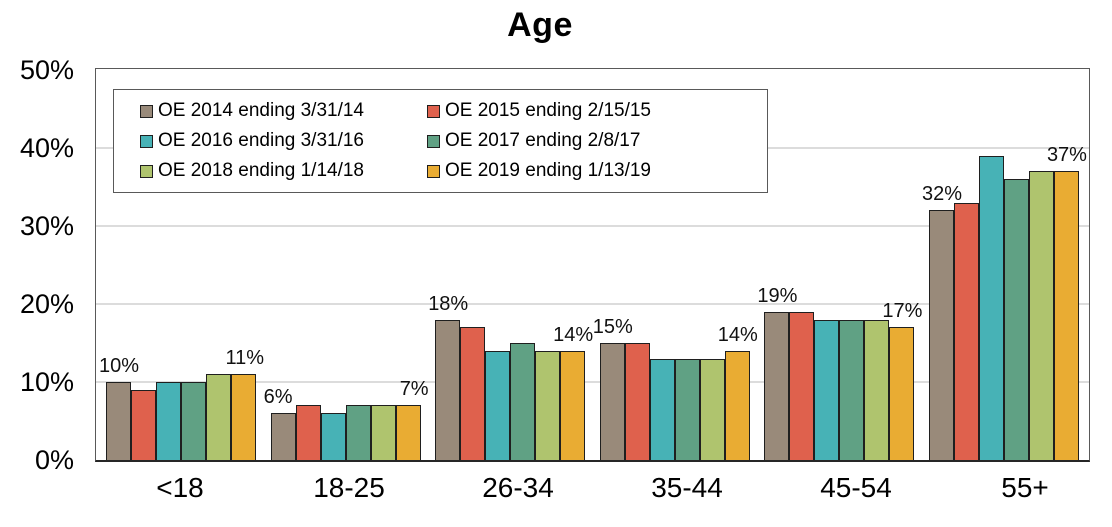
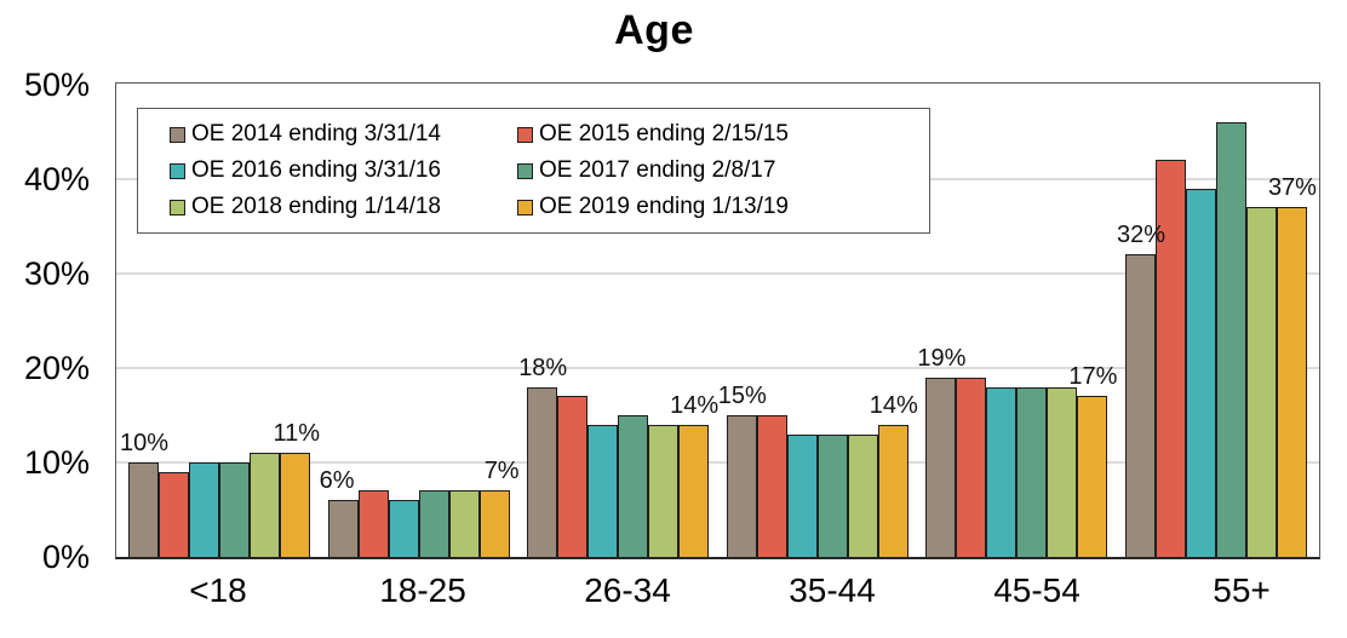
OE 2015 ending 2/15/15/55+: 33% -> 42%
OE 2017 ending 2/8/17/55+: 36% -> 46%
